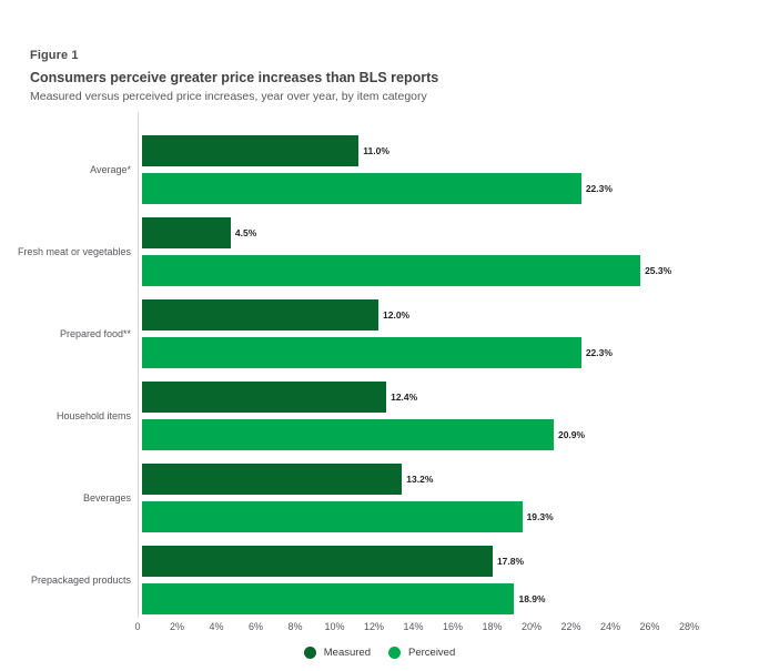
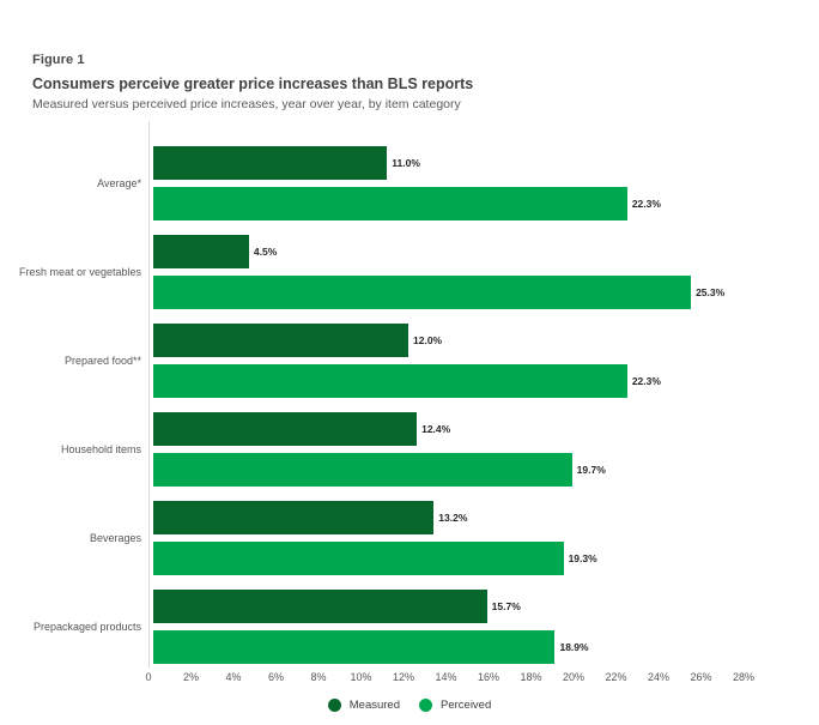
Perceived/Household items: 20.9% -> 19.7%
Measured/Prepackaged products: 17.8% -> 15.7%
